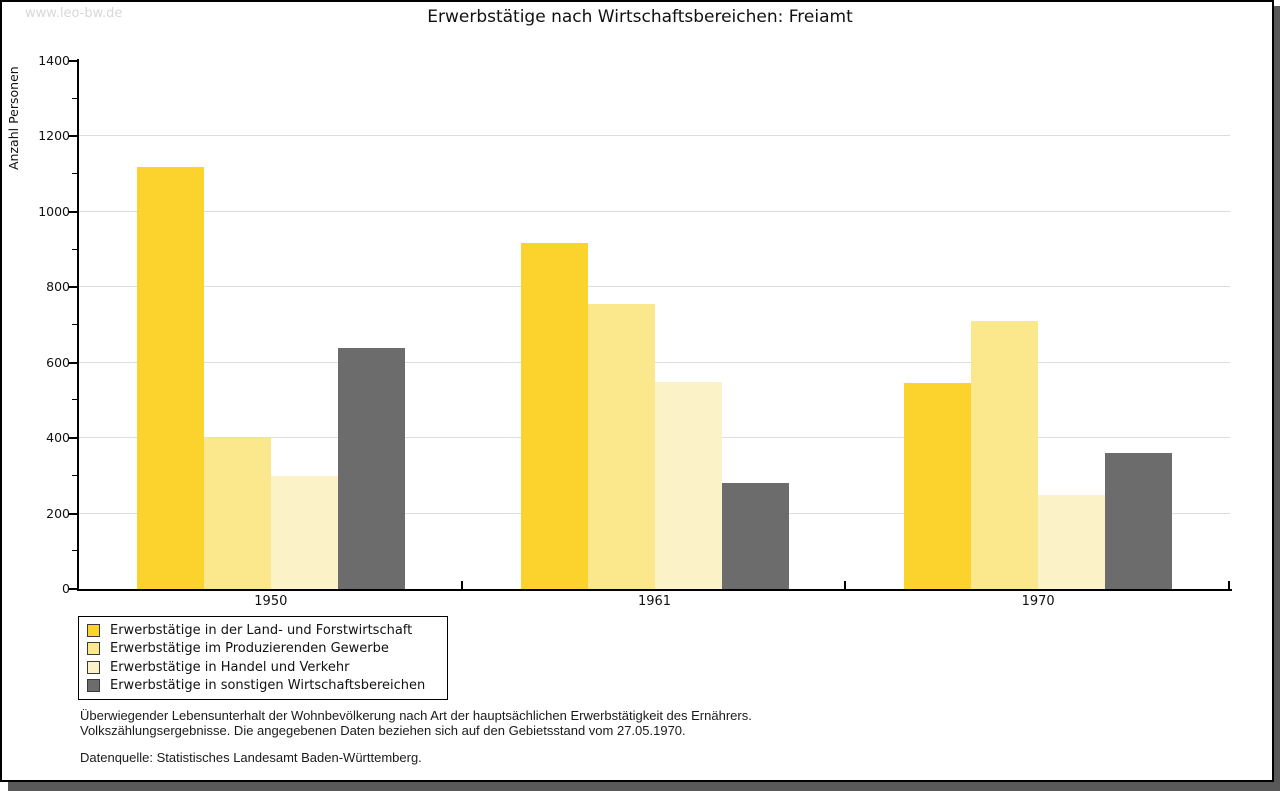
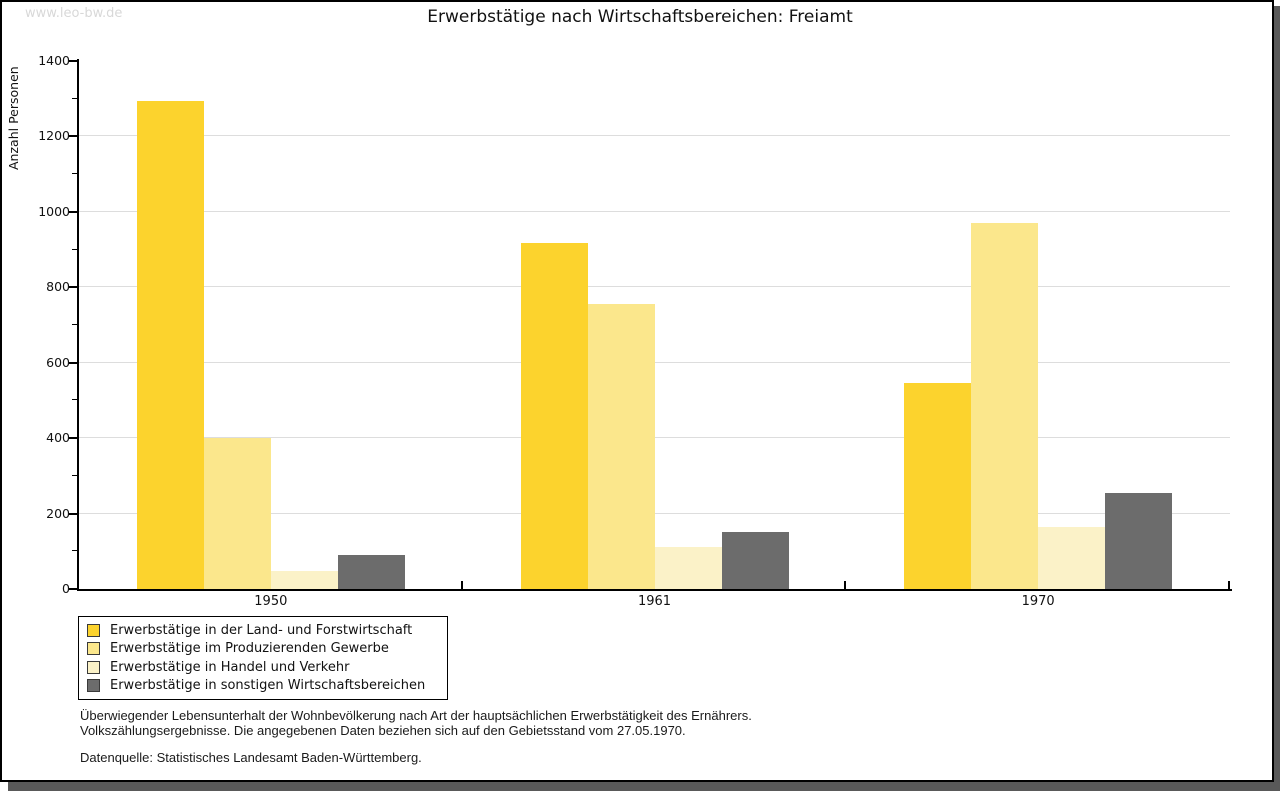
Erwerbstätige in der Land- und Forstwirtschaft/1950: 1120 -> 1290
Erwerbstätige in Handel und Verkehr/1950: 300 -> 50
Erwerbstätige in sonstigen Wirtschaftsbereichen/1950: 640 -> 90
Erwerbstätige in Handel und Verkehr/1961: 550 -> 110
Erwerbstätige in sonstigen Wirtschaftsbereichen/1961: 280 -> 150
Erwerbstätige im Produzierenden Gewerbe/1970: 710 -> 970
Erwerbstätige in Handel und Verkehr/1970: 250 -> 160
Erwerbstätige in sonstigen Wirtschaftsbereichen/1970: 360 -> 250
